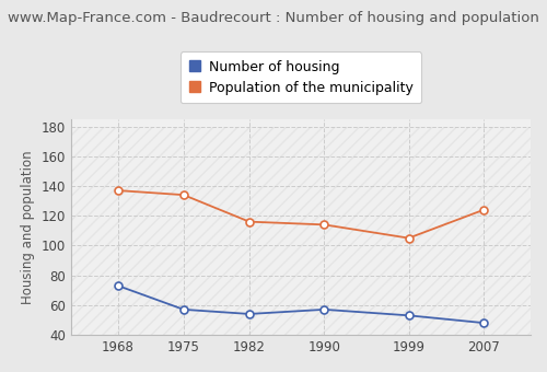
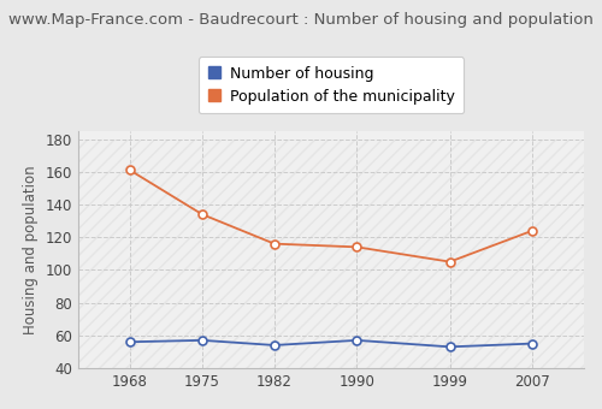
Number of housing/1968: 73 -> 56
Population of the municipality/1968: 137 -> 161
Number of housing/2007: 48 -> 55
